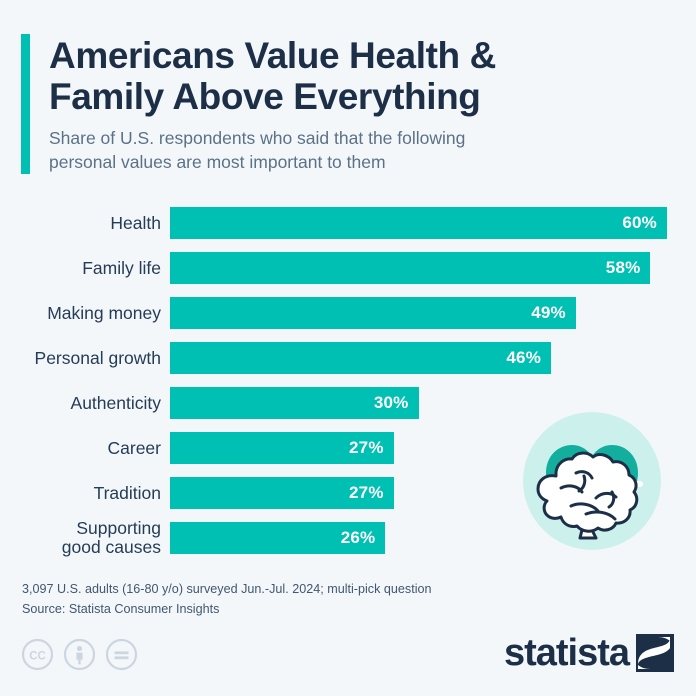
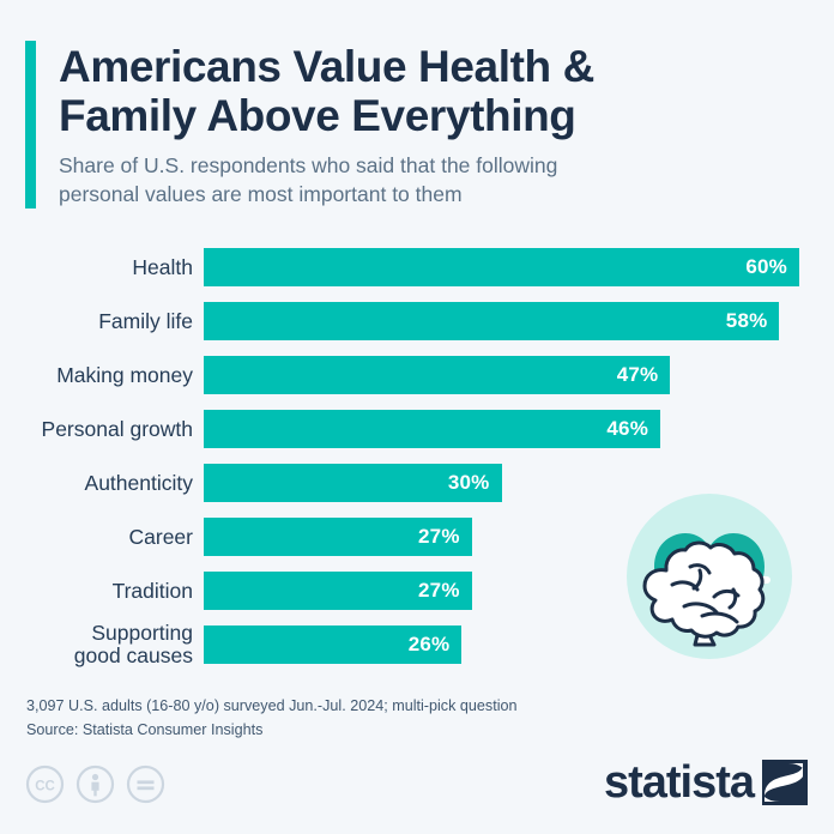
Making money: 49% -> 47%
